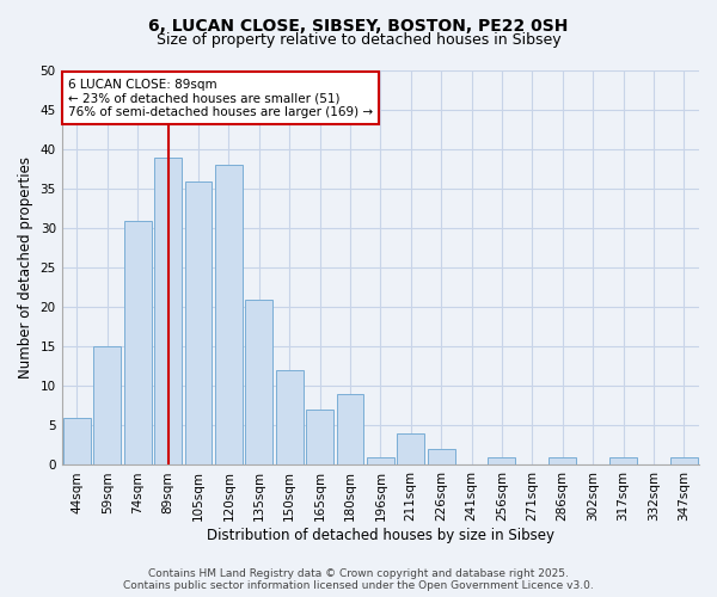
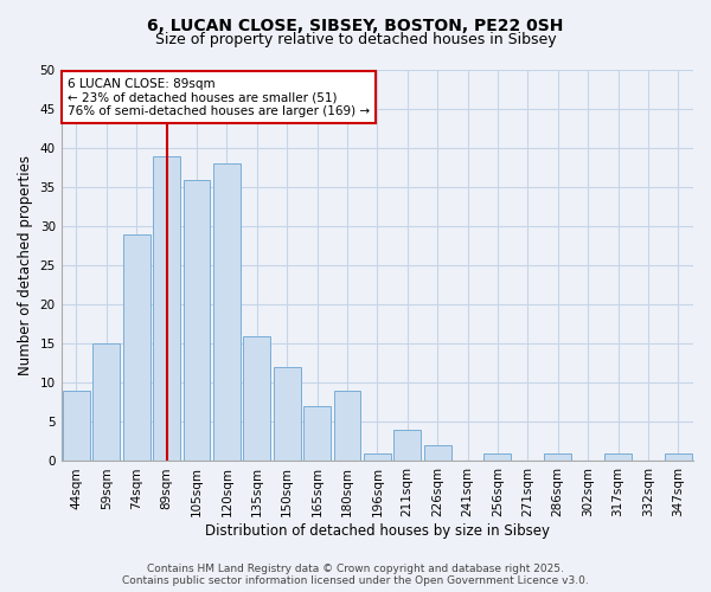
44sqm: 6 -> 9
74sqm: 31 -> 29
135sqm: 21 -> 16
